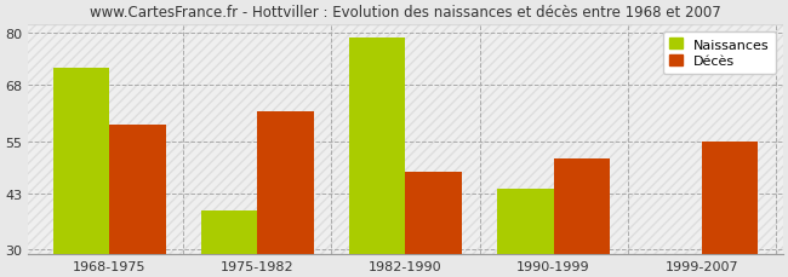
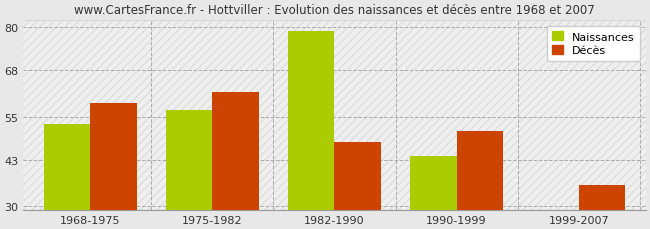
Naissances/1968-1975: 72 -> 53
Naissances/1975-1982: 39 -> 57
Décès/1999-2007: 55 -> 36
